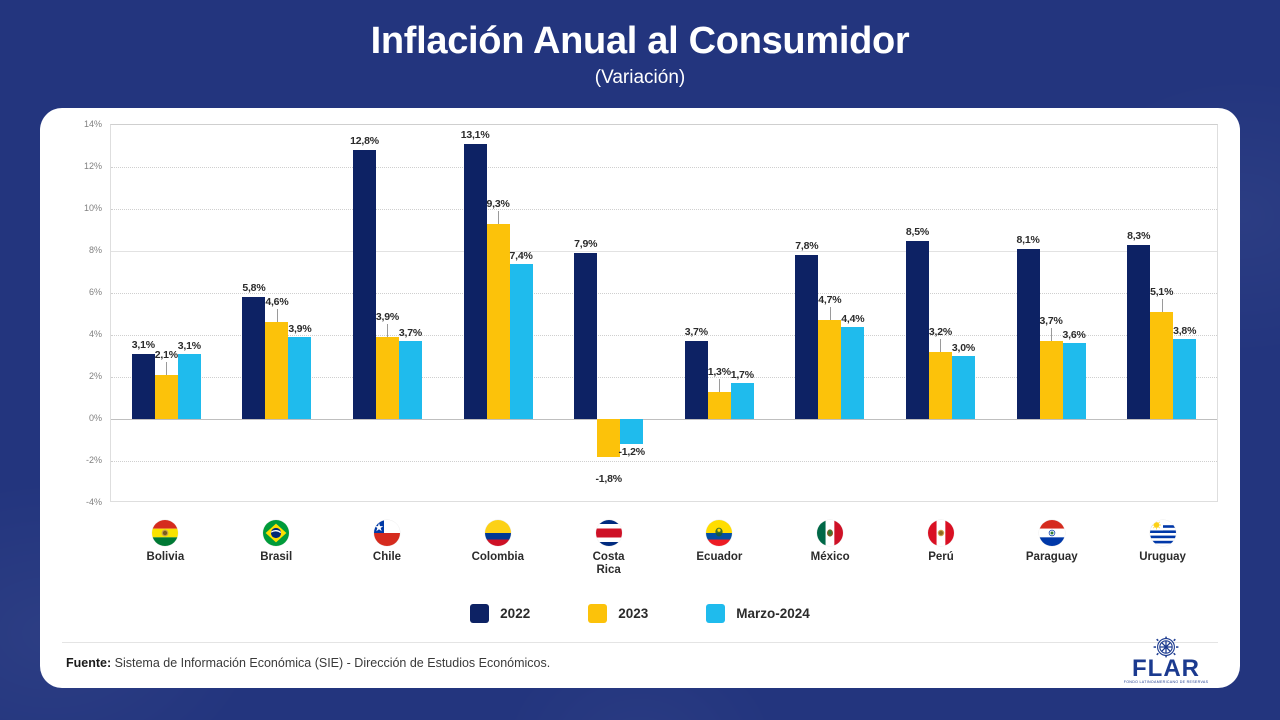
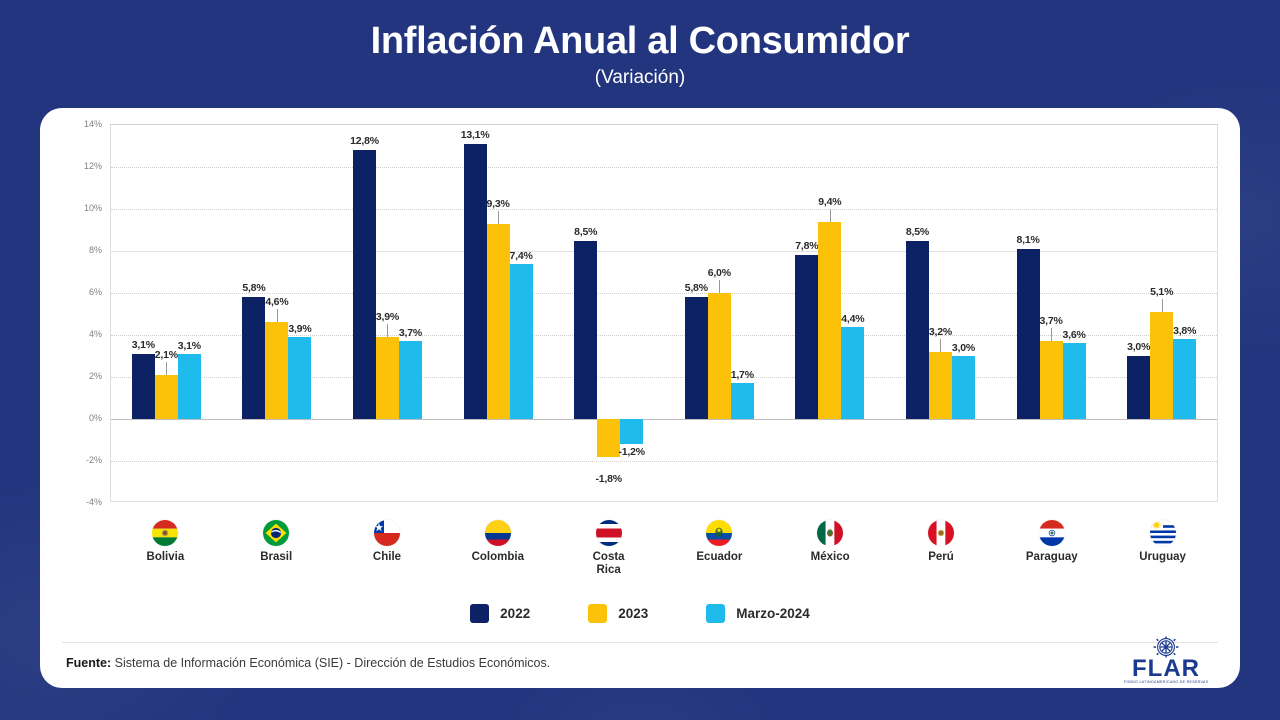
2022/Costa Rica: 7,9% -> 8,5%
2022/Ecuador: 3,7% -> 5,8%
2023/Ecuador: 1,3% -> 6,0%
2023/México: 4,7% -> 9,4%
2022/Uruguay: 8,3% -> 3,0%
